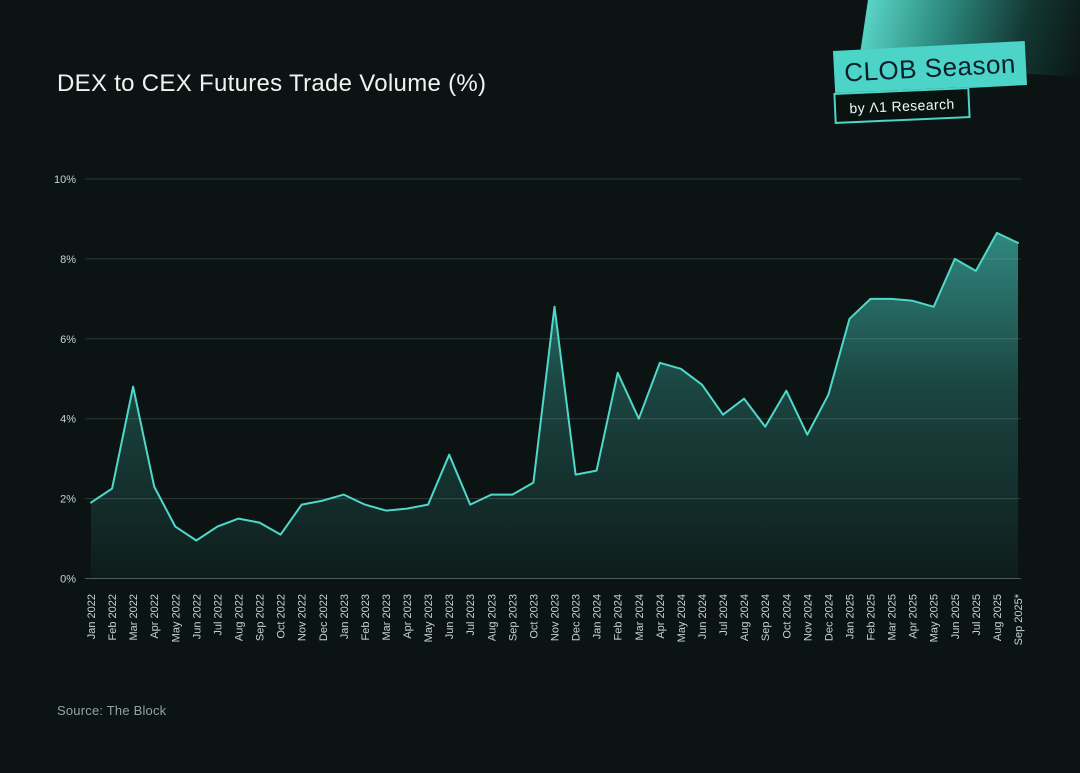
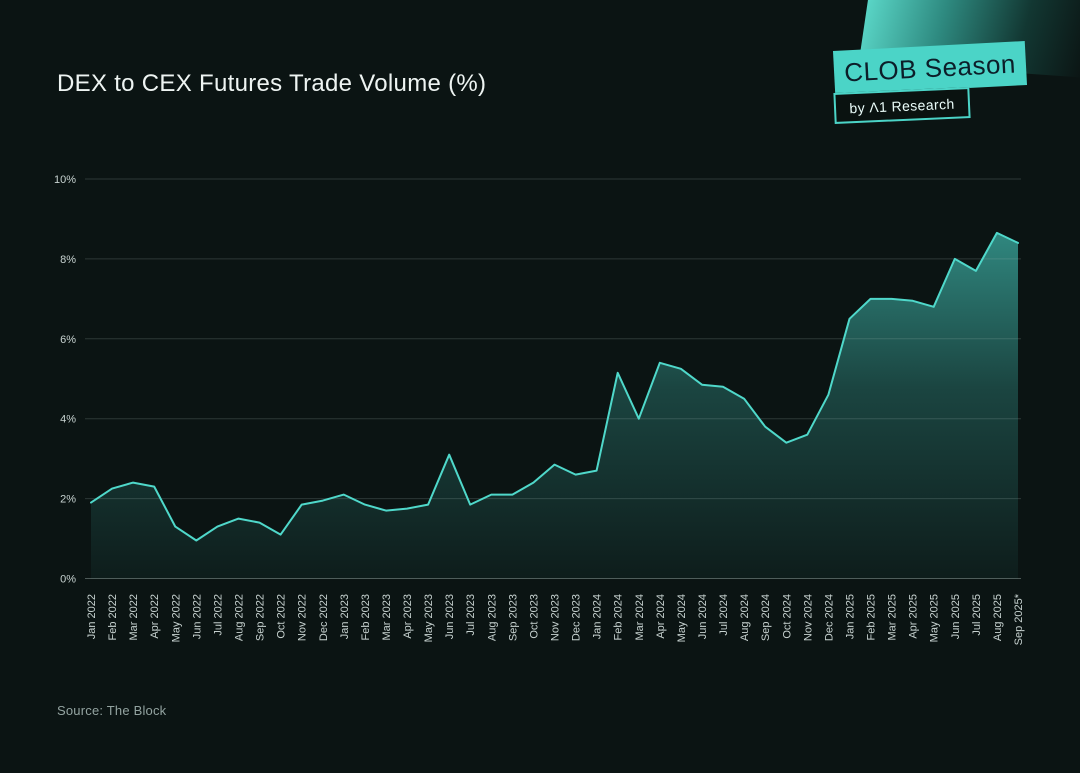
Mar 2022: 4.8% -> 2.4%
Nov 2023: 6.8% -> 2.9%
Jul 2024: 4.1% -> 4.8%
Oct 2024: 4.7% -> 3.4%
